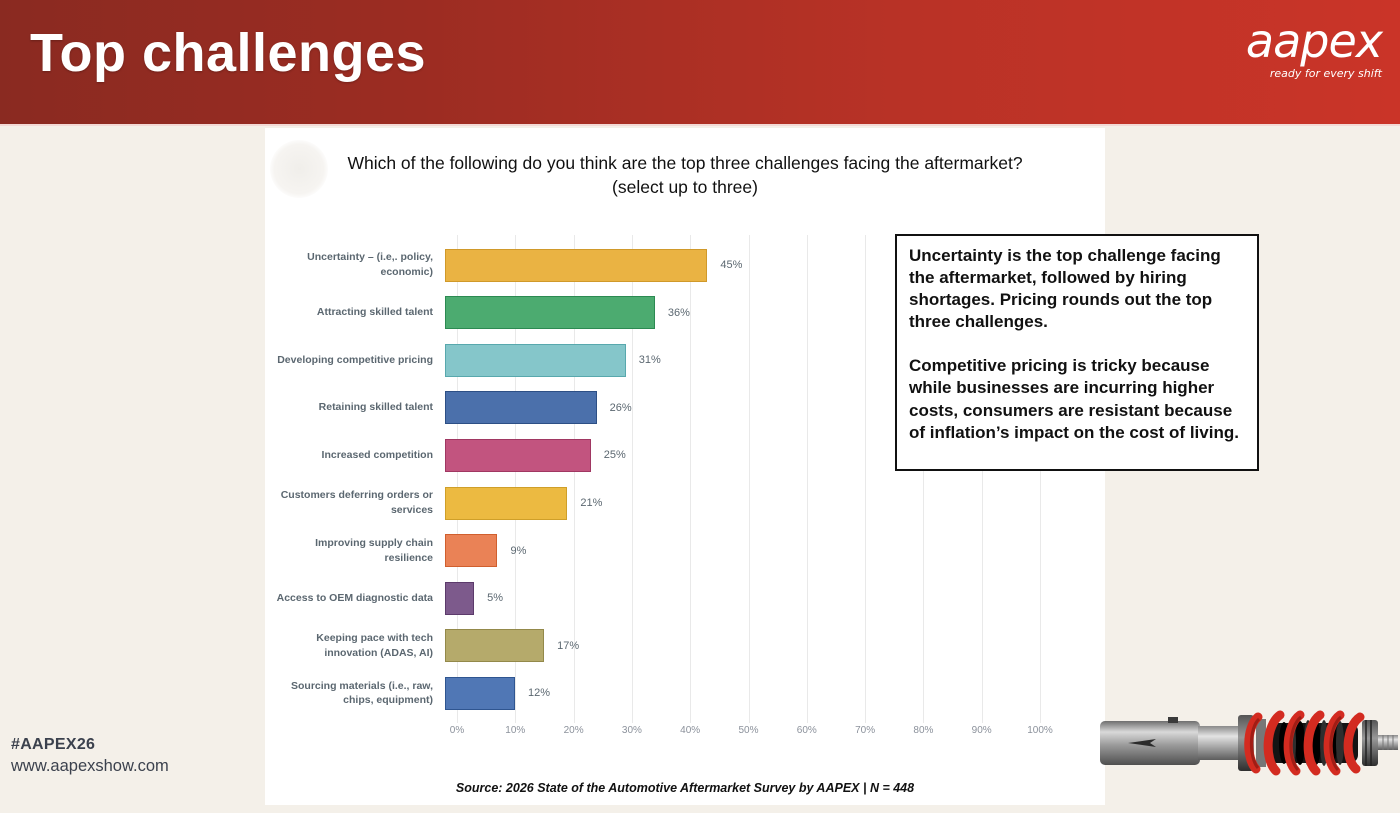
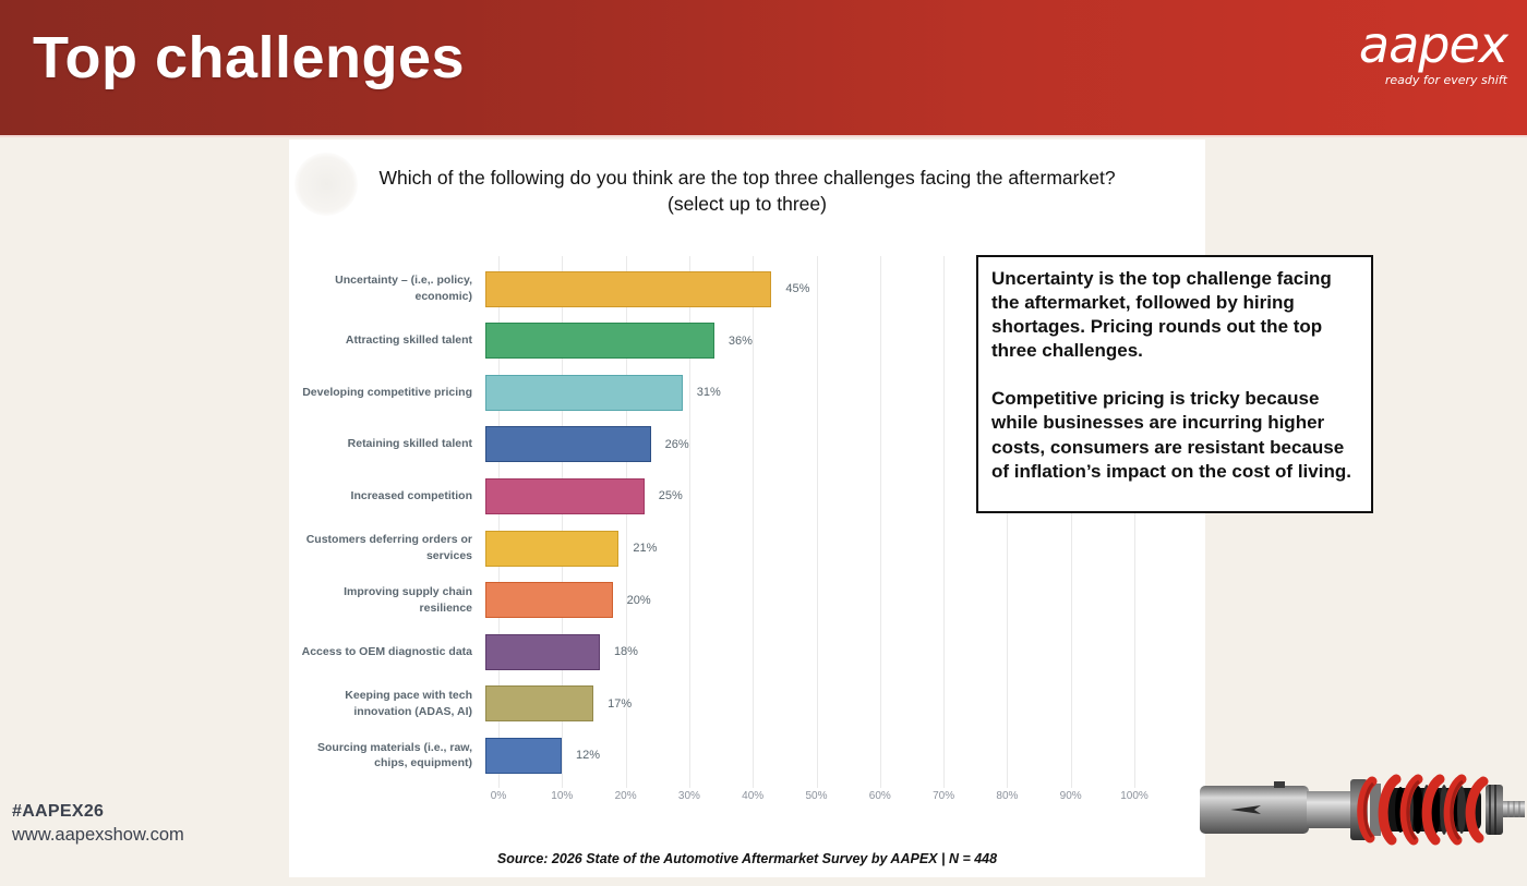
Improving supply chain resilience: 9% -> 20%
Access to OEM diagnostic data: 5% -> 18%
